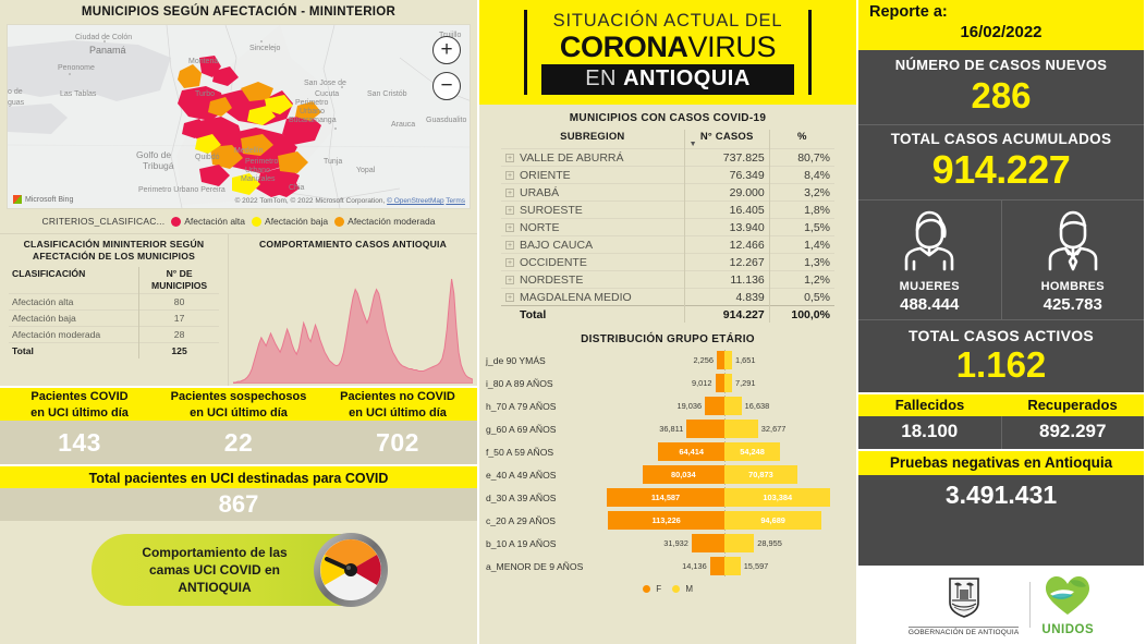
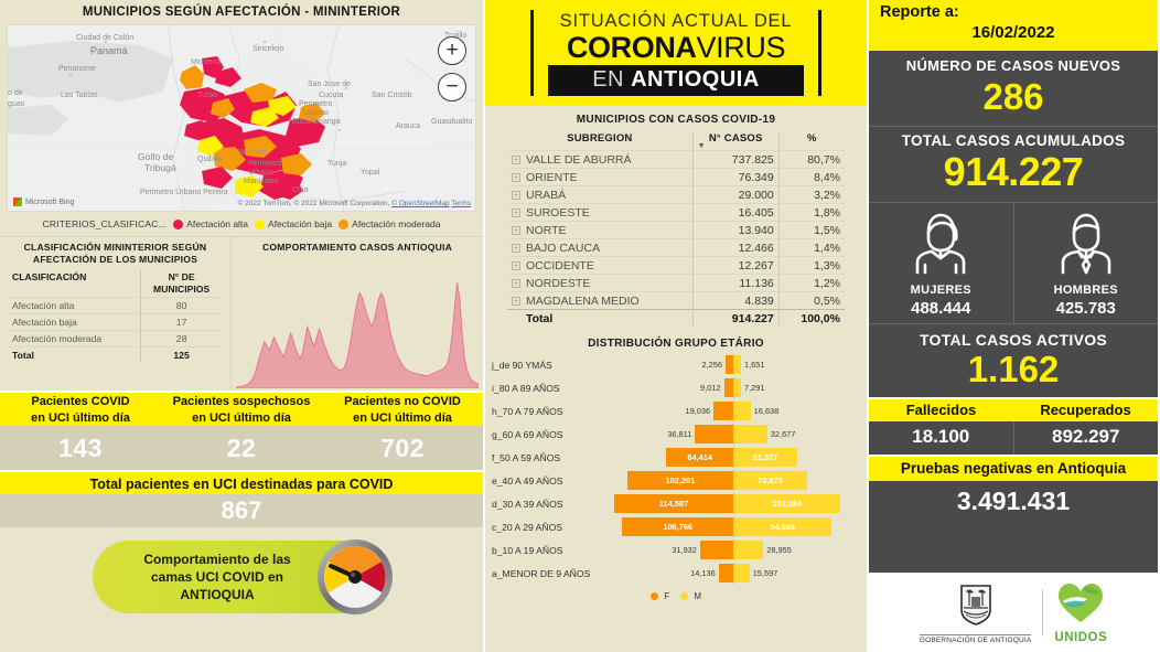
DISTRIBUCIÓN GRUPO ETÁRIO/M/f_50 A 59 AÑOS: 54,248 -> 61,377
DISTRIBUCIÓN GRUPO ETÁRIO/F/e_40 A 49 AÑOS: 80,034 -> 102,201
DISTRIBUCIÓN GRUPO ETÁRIO/F/c_20 A 29 AÑOS: 113,226 -> 106,766
